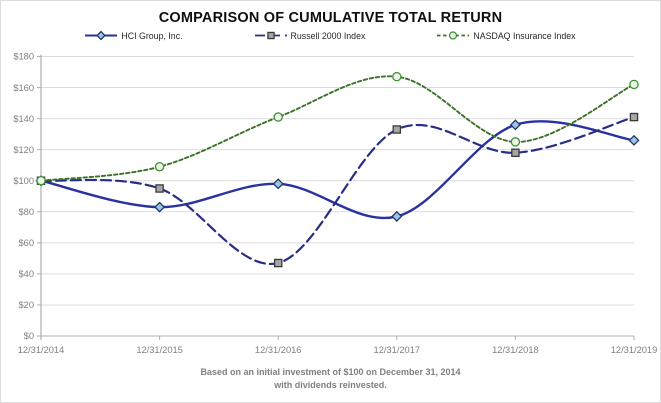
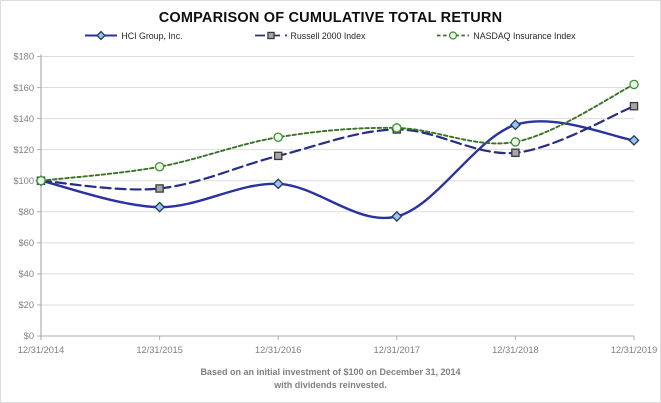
Russell 2000 Index/12/31/2016: $47 -> $116
NASDAQ Insurance Index/12/31/2016: $141 -> $128
NASDAQ Insurance Index/12/31/2017: $167 -> $134
Russell 2000 Index/12/31/2019: $141 -> $148
